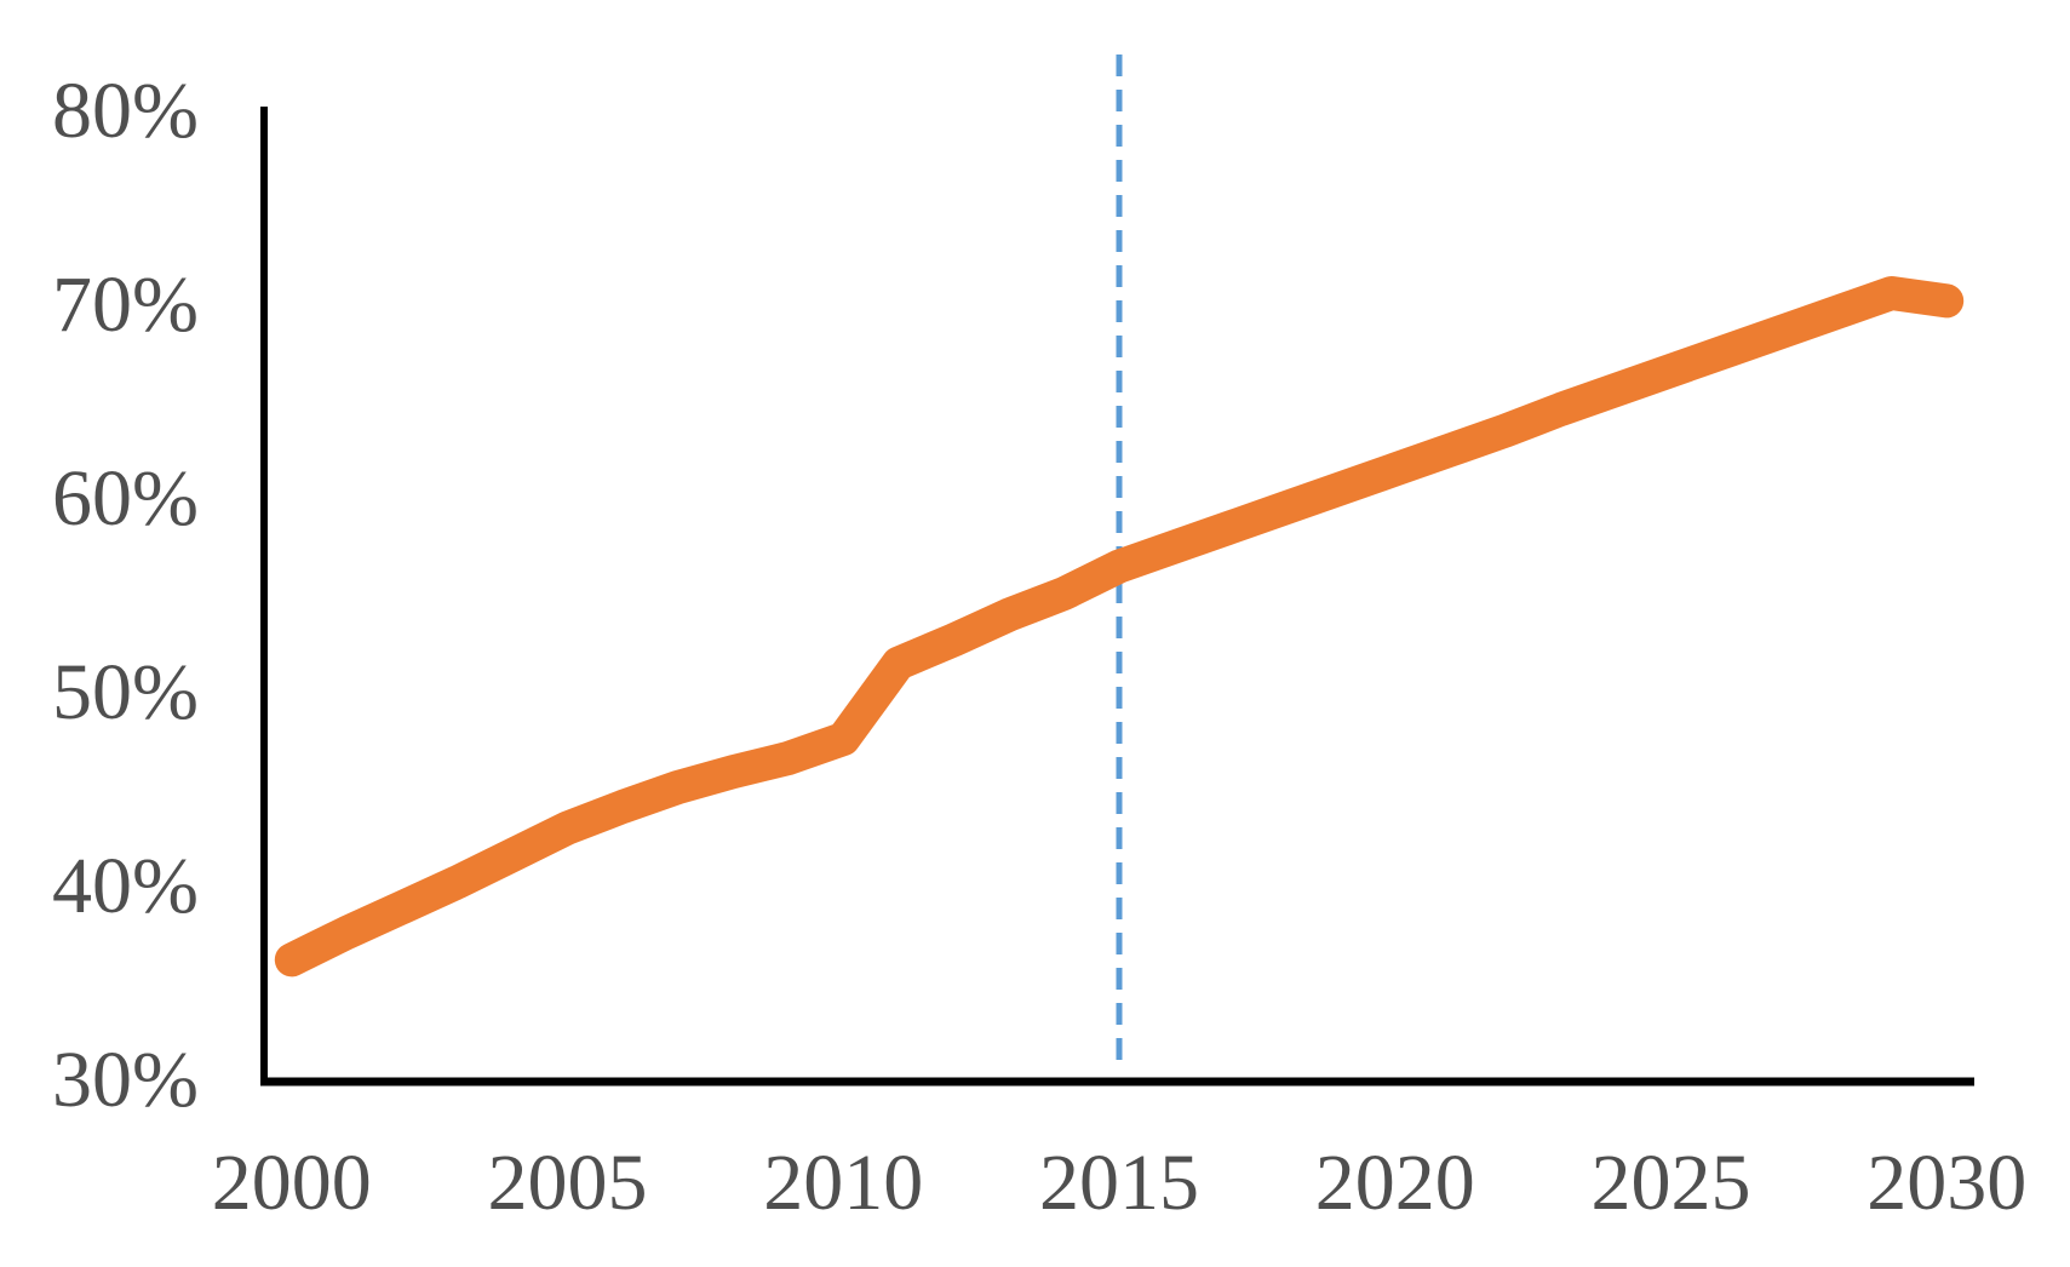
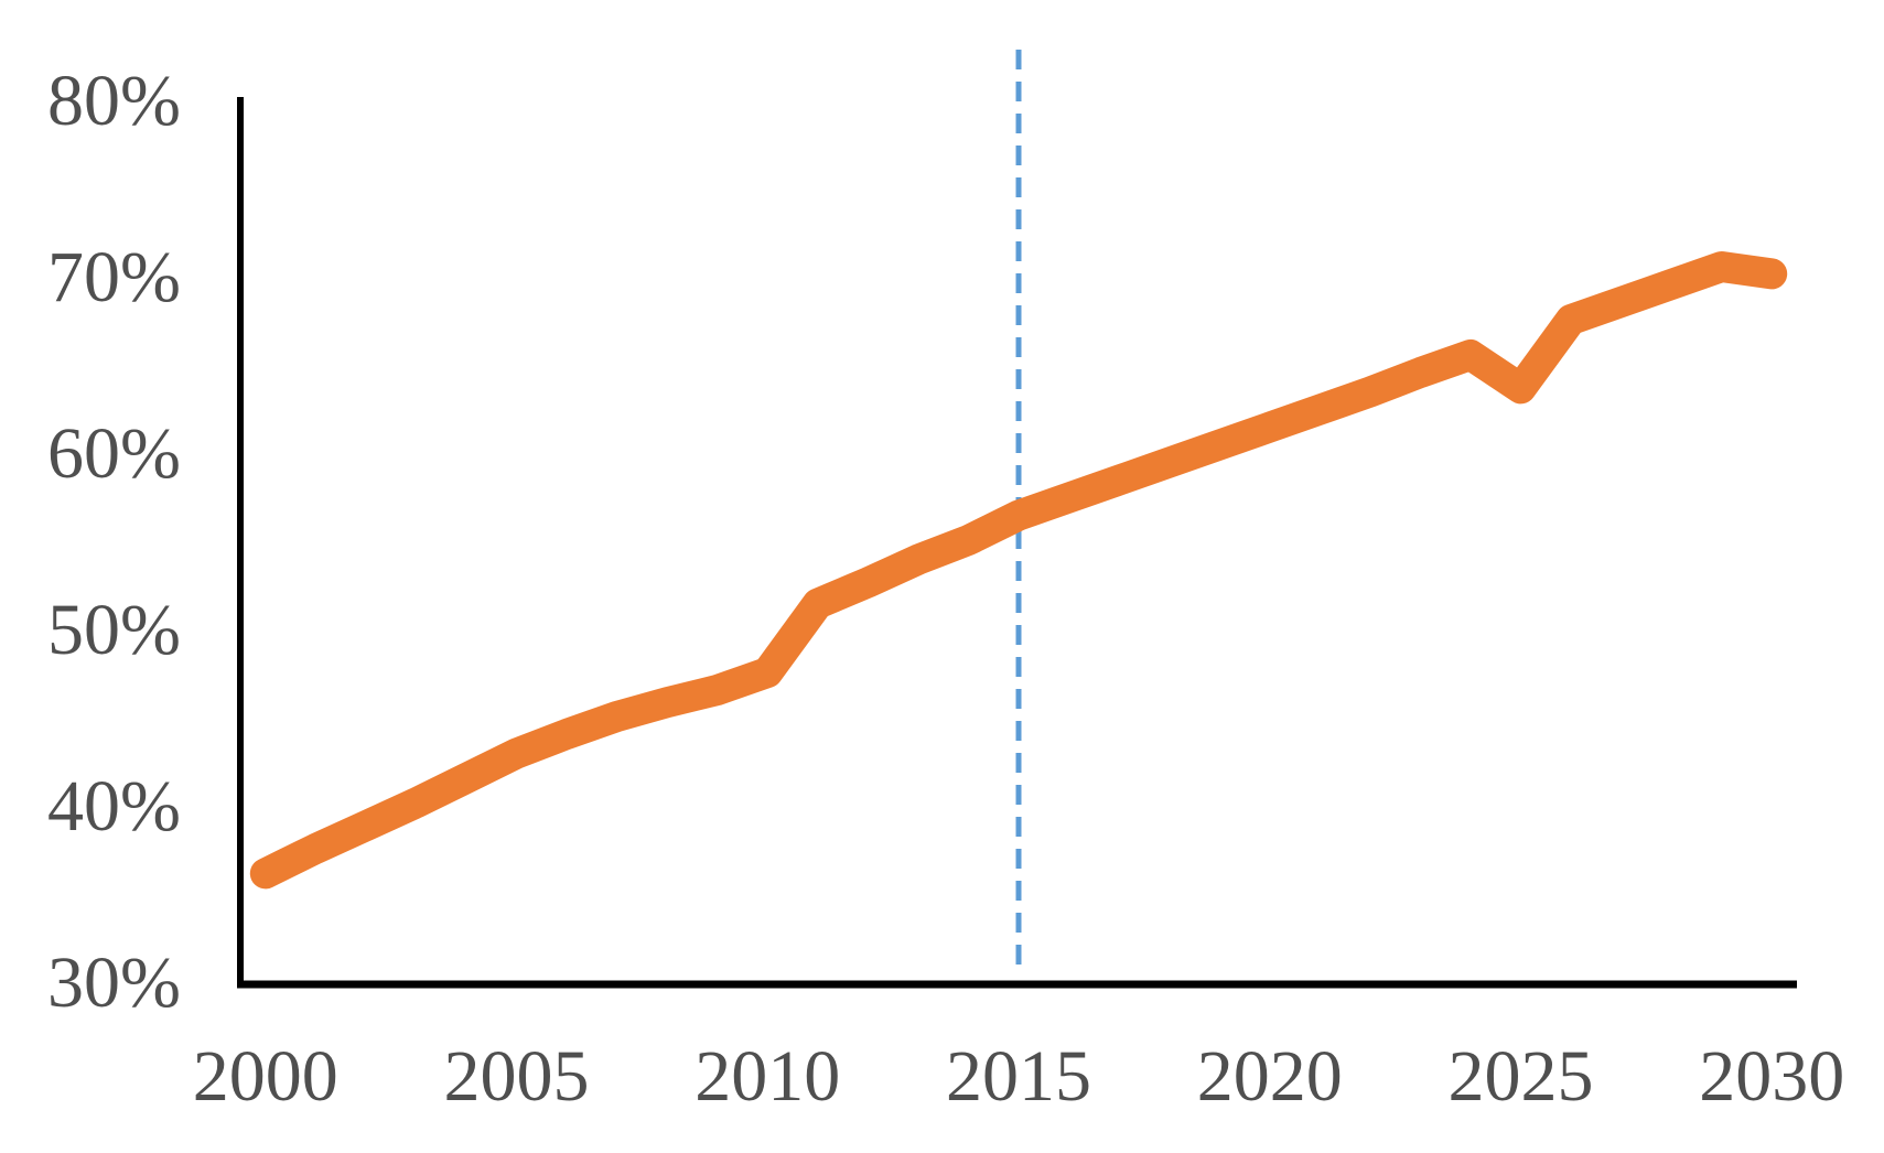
2025: 66.5% -> 63.6%
